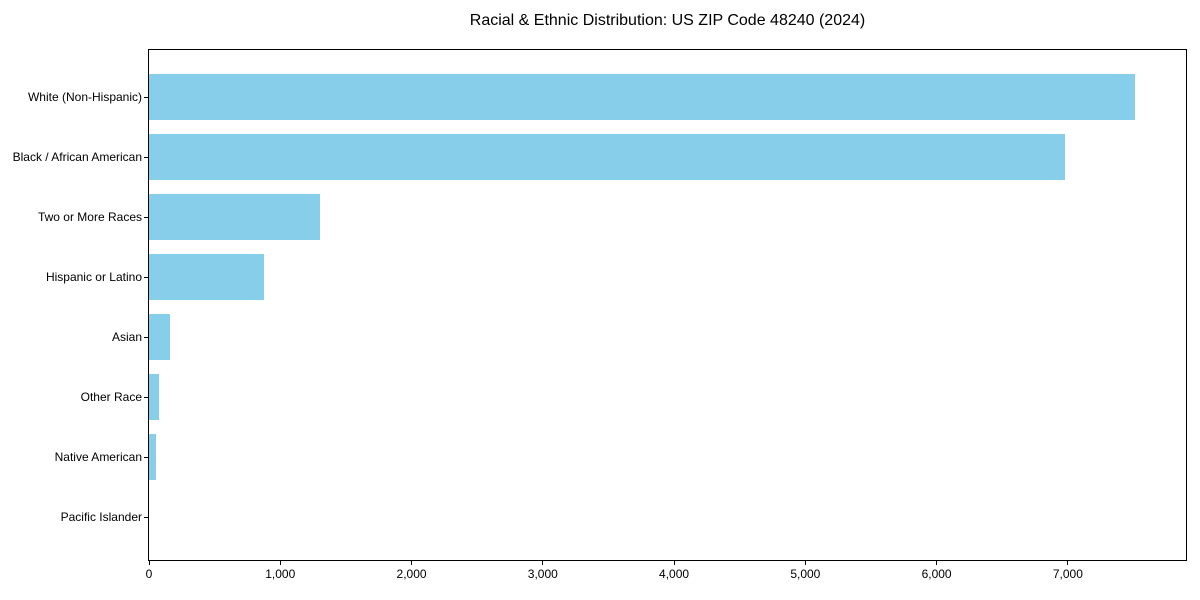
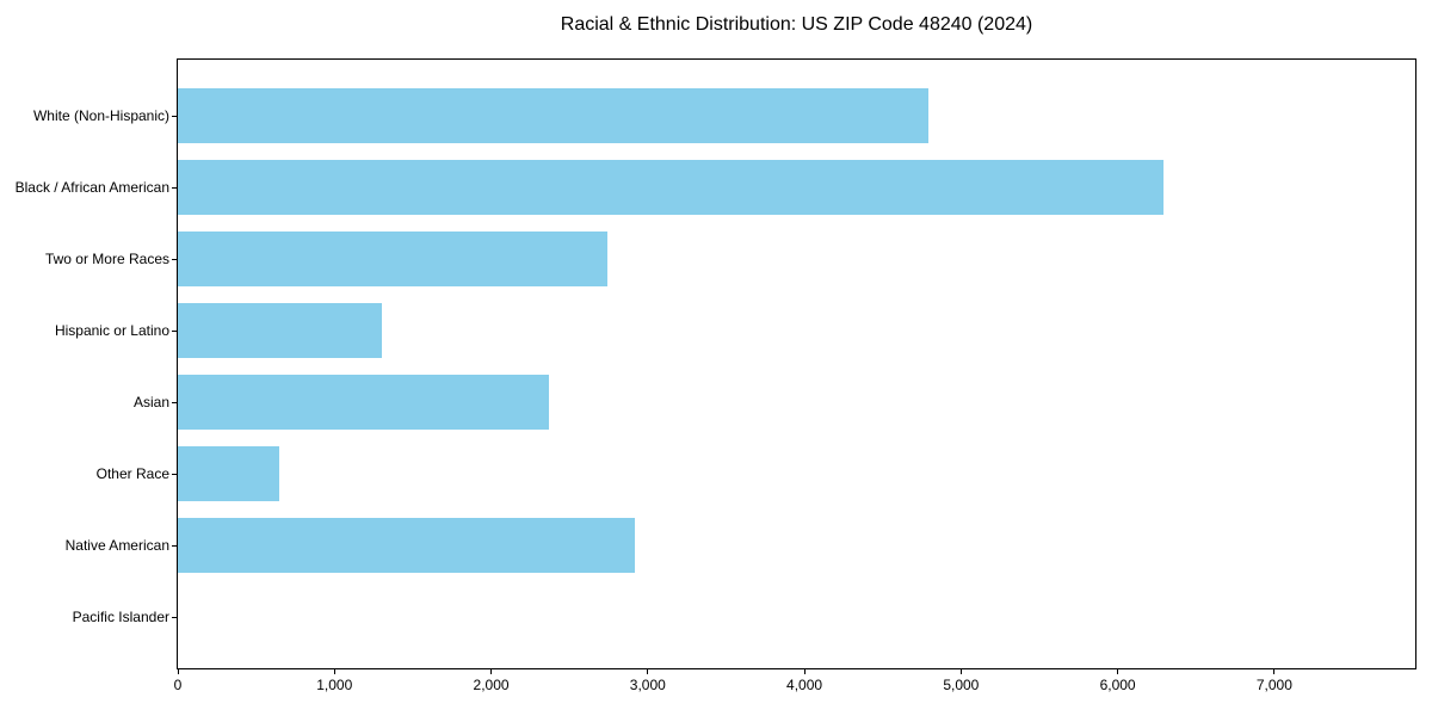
White (Non-Hispanic): 7510 -> 4790
Black / African American: 6980 -> 6290
Two or More Races: 1300 -> 2740
Hispanic or Latino: 880 -> 1300
Asian: 160 -> 2370
Other Race: 80 -> 650
Native American: 50 -> 2920
